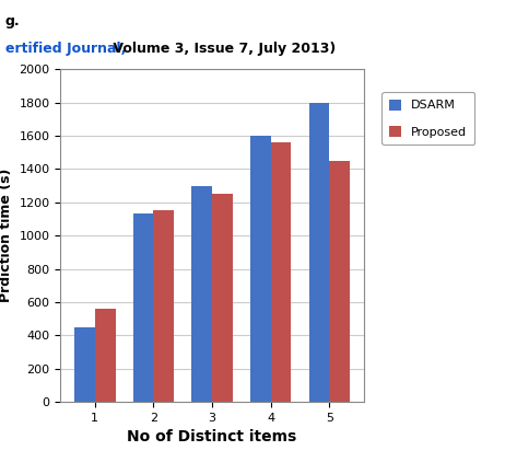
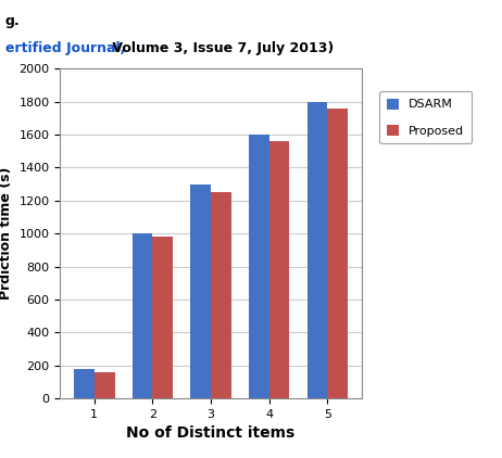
DSARM/1: 450 -> 180
Proposed/1: 560 -> 160
DSARM/2: 1130 -> 1000
Proposed/2: 1150 -> 980
Proposed/5: 1450 -> 1760
